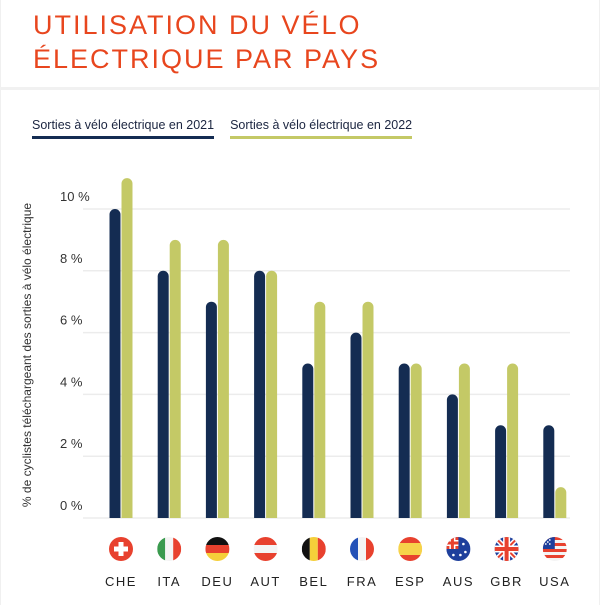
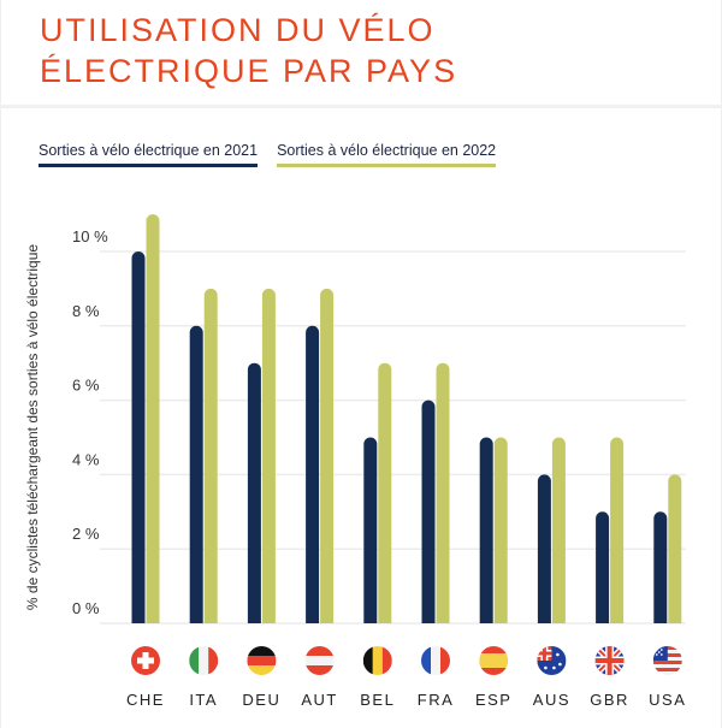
Sorties à vélo électrique en 2022/AUT: 8% -> 9%
Sorties à vélo électrique en 2022/USA: 1% -> 4%
